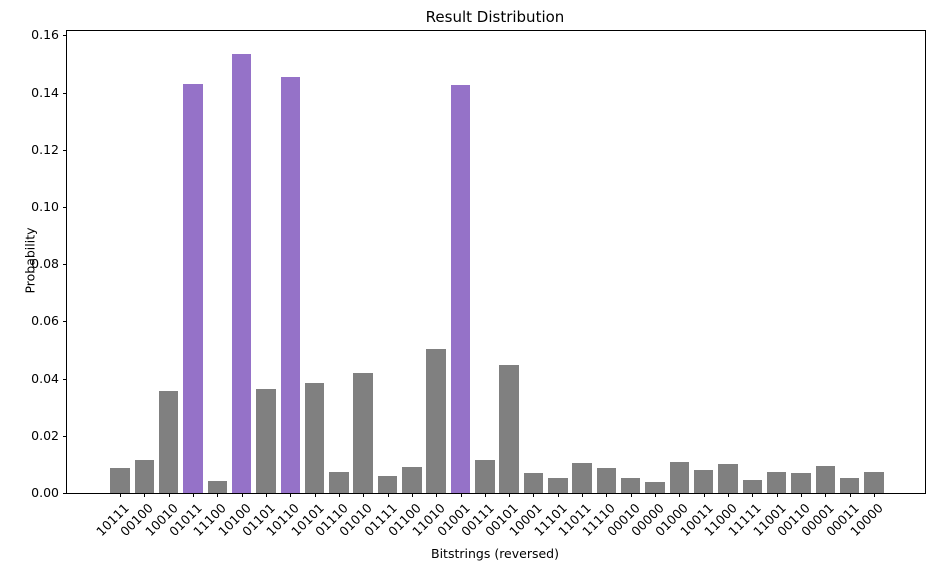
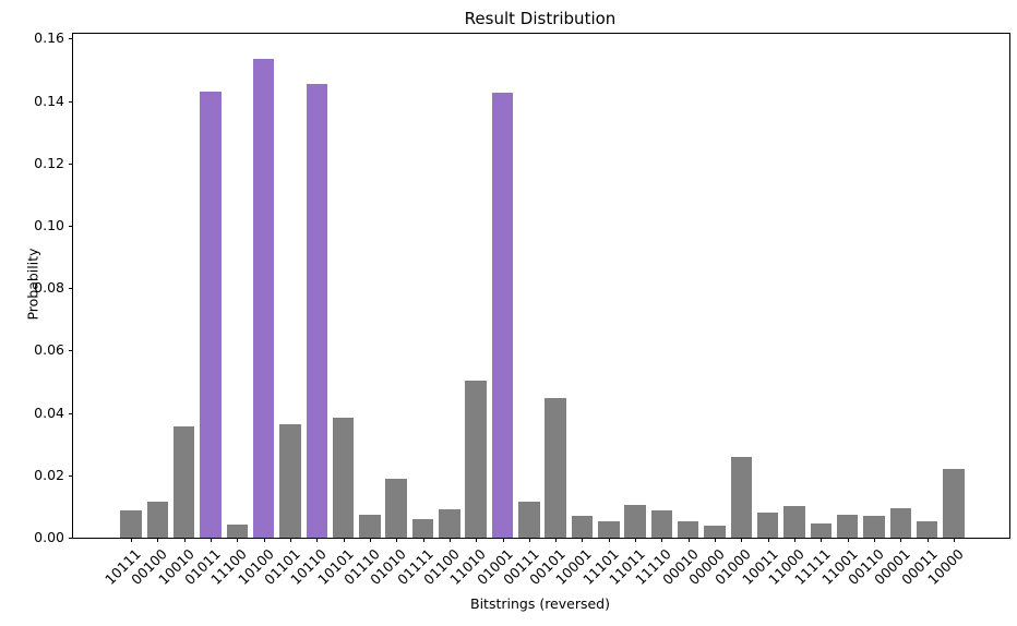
01010: 0.042 -> 0.019
01000: 0.011 -> 0.026
10000: 0.007 -> 0.022
